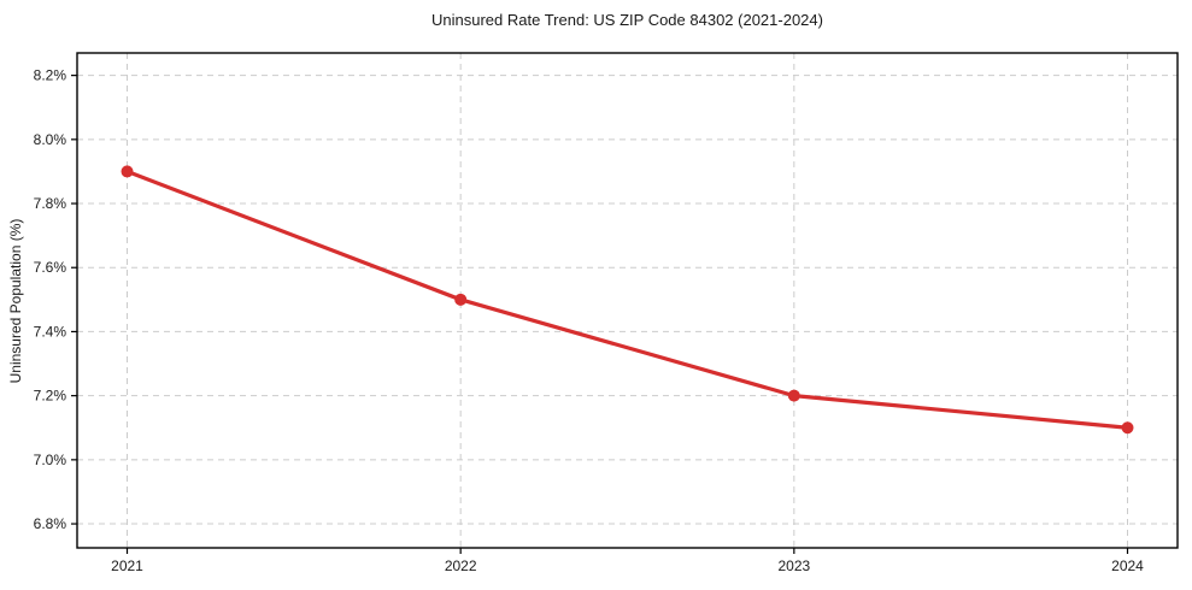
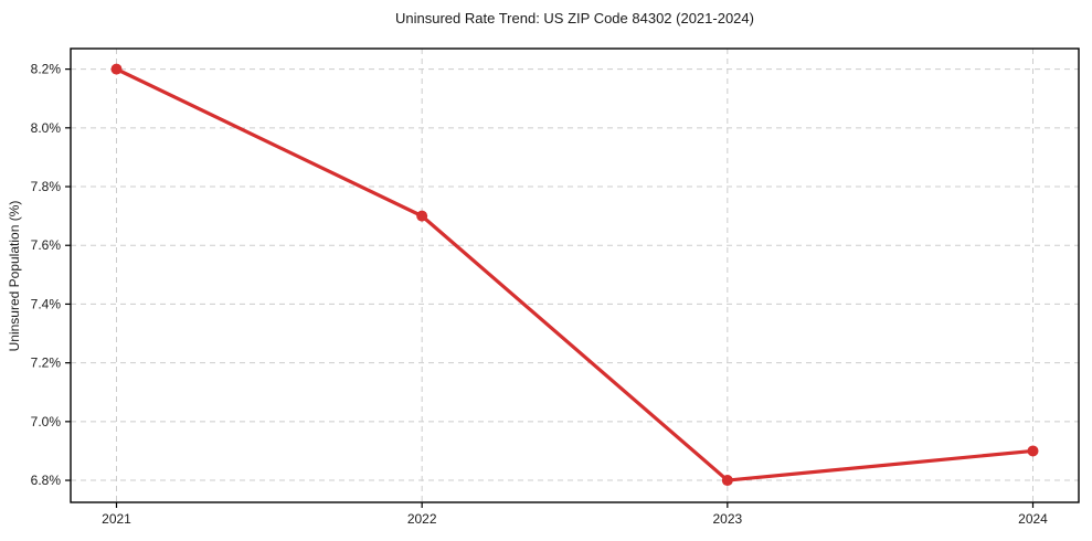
2021: 7.9% -> 8.2%
2022: 7.5% -> 7.7%
2023: 7.2% -> 6.8%
2024: 7.1% -> 6.9%
